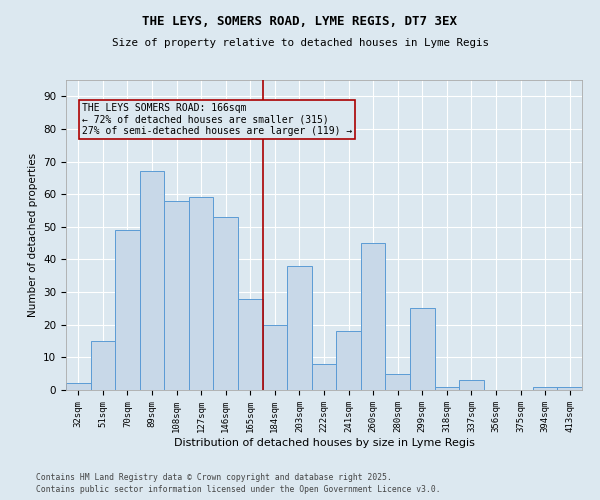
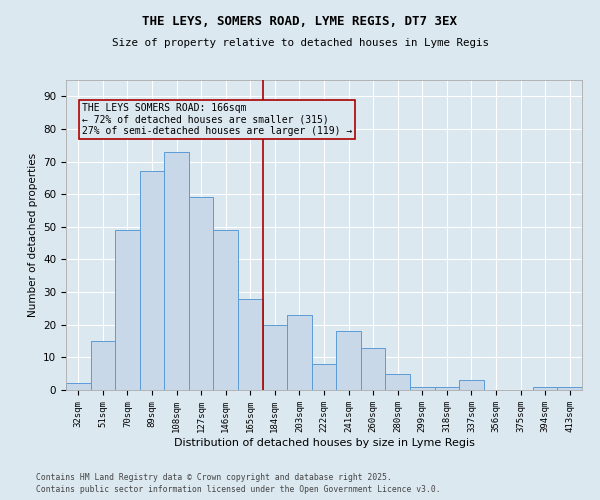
108sqm: 58 -> 73
146sqm: 53 -> 49
203sqm: 38 -> 23
260sqm: 45 -> 13
299sqm: 25 -> 1
